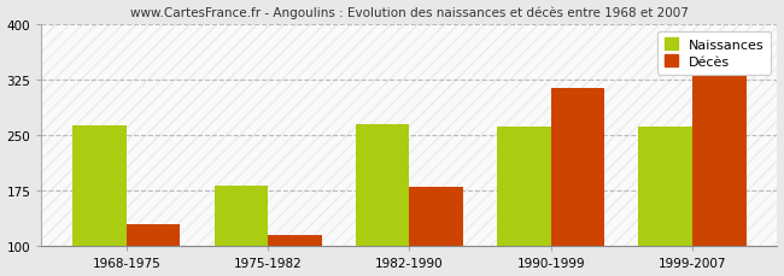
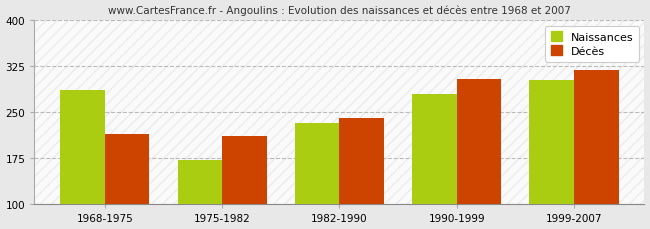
Naissances/1968-1975: 263 -> 286
Décès/1968-1975: 130 -> 214
Naissances/1975-1982: 182 -> 172
Décès/1975-1982: 115 -> 212
Naissances/1982-1990: 265 -> 232
Décès/1982-1990: 180 -> 240
Naissances/1990-1999: 261 -> 280
Décès/1990-1999: 313 -> 304
Naissances/1999-2007: 261 -> 302
Décès/1999-2007: 330 -> 318
